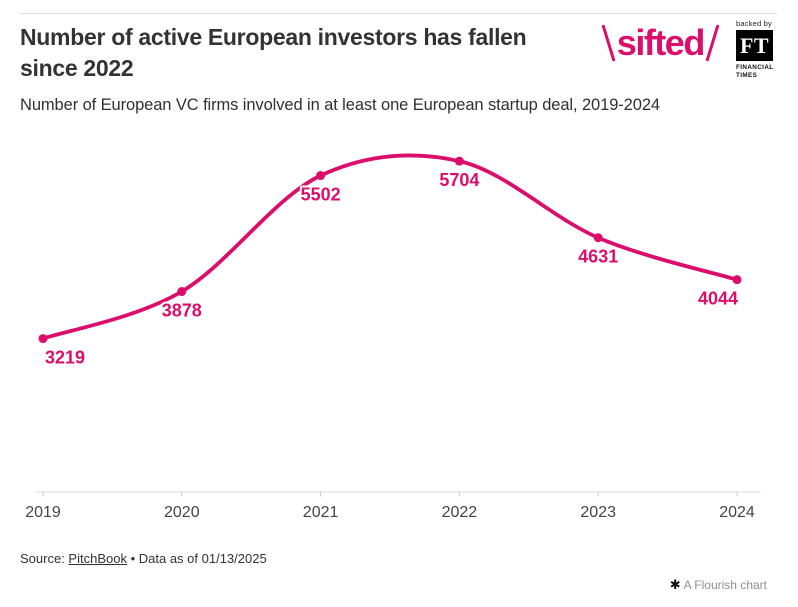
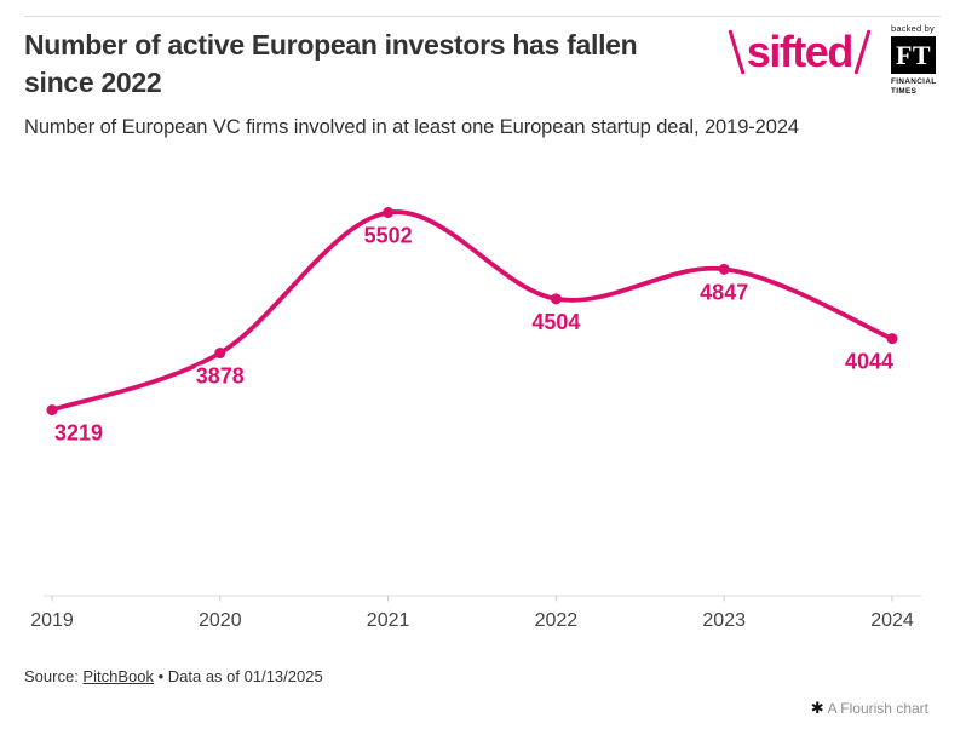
2022: 5704 -> 4504
2023: 4631 -> 4847
